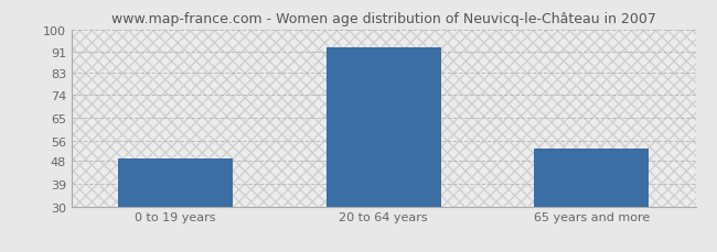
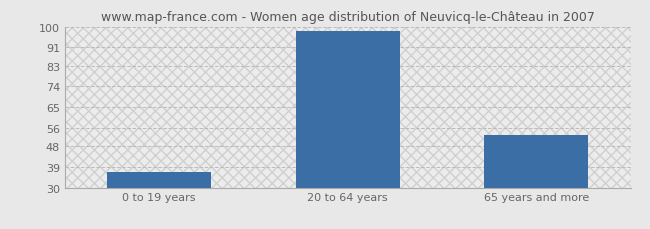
0 to 19 years: 49 -> 37
20 to 64 years: 93 -> 98
